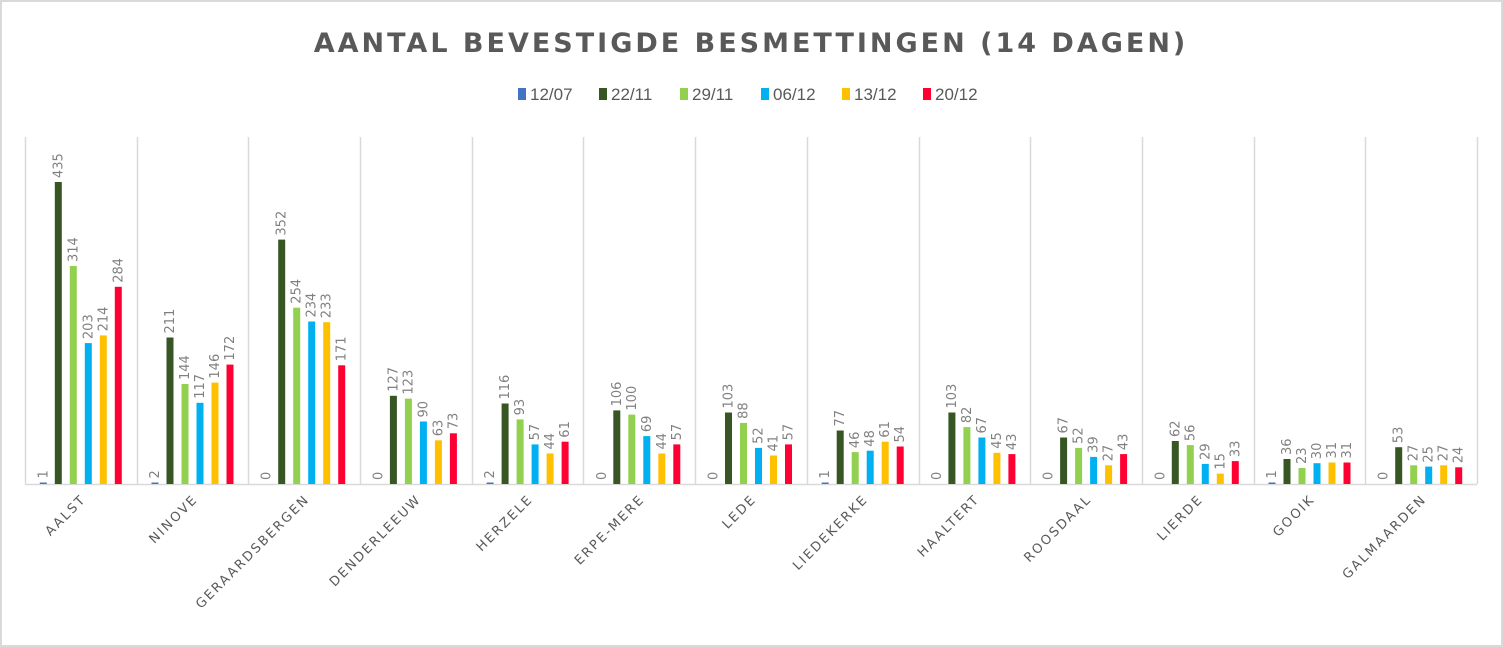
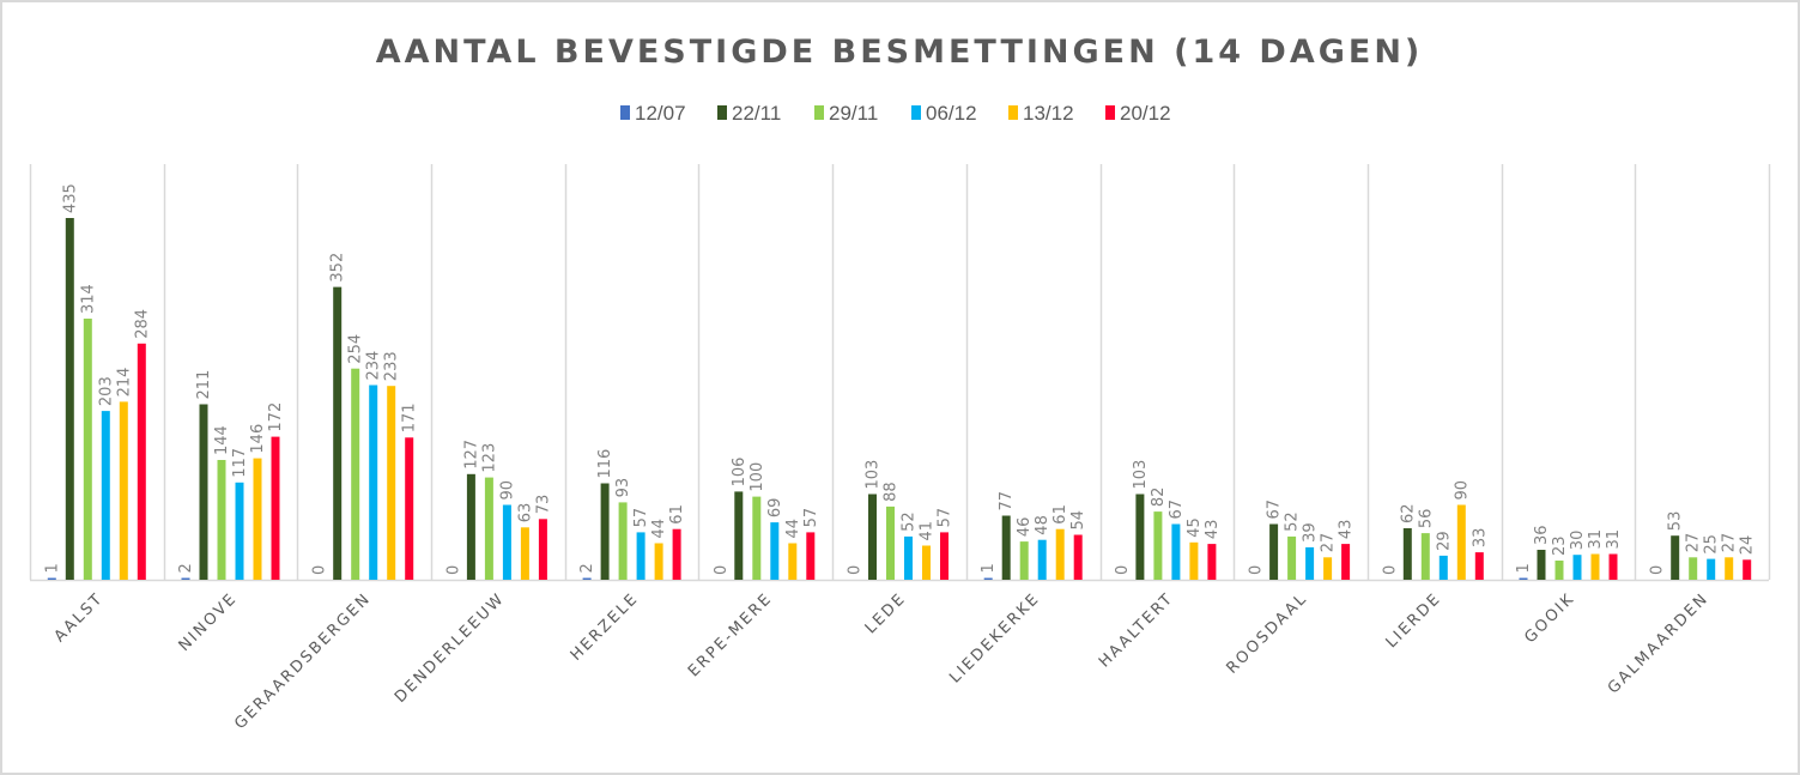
13/12/LIERDE: 15 -> 90
